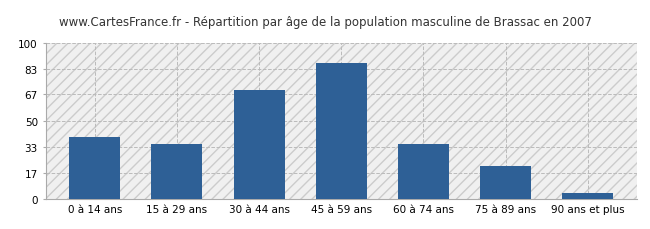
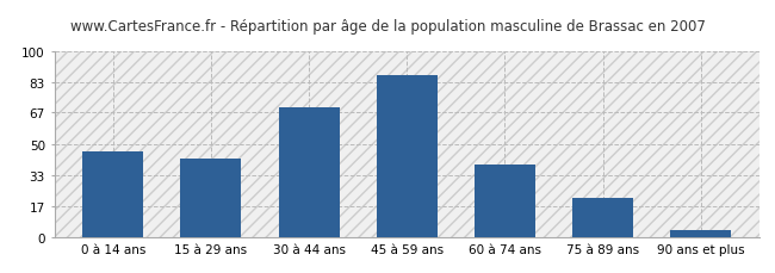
0 à 14 ans: 40 -> 46
15 à 29 ans: 35 -> 42
60 à 74 ans: 35 -> 39
